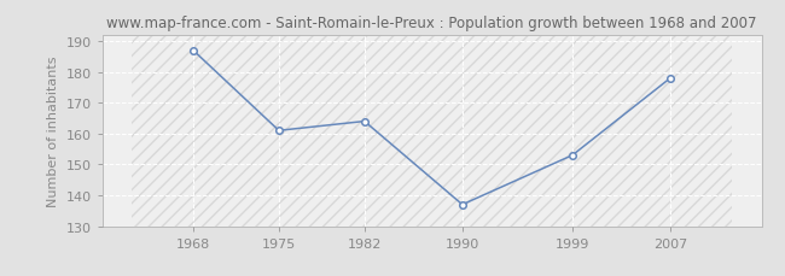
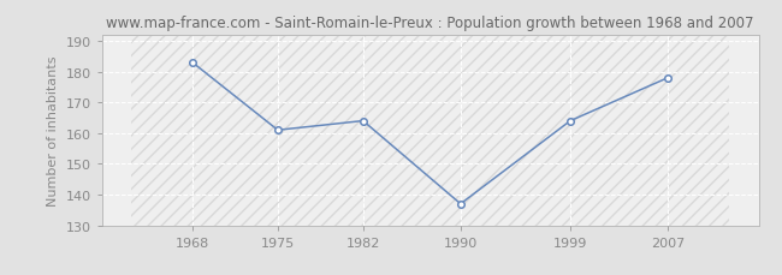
1968: 187 -> 183
1999: 153 -> 164
